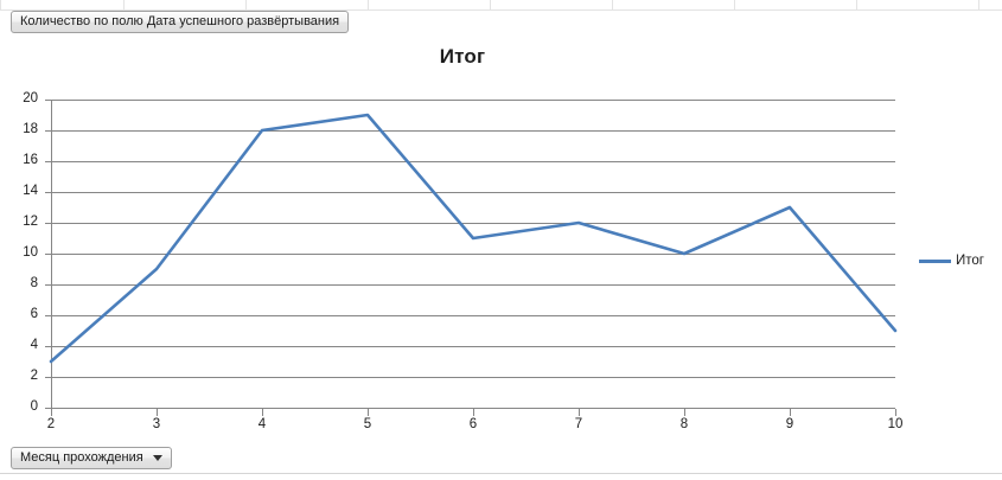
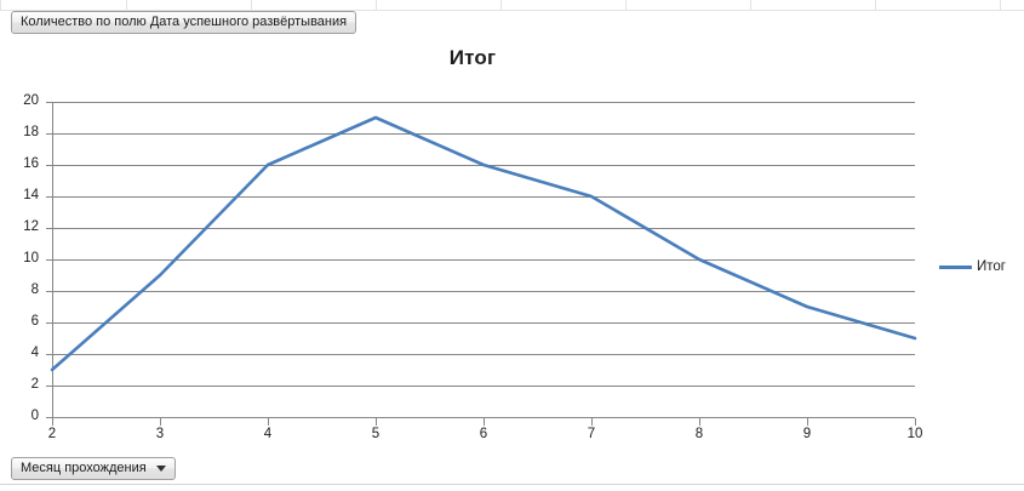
4: 18 -> 16
6: 11 -> 16
7: 12 -> 14
9: 13 -> 7
